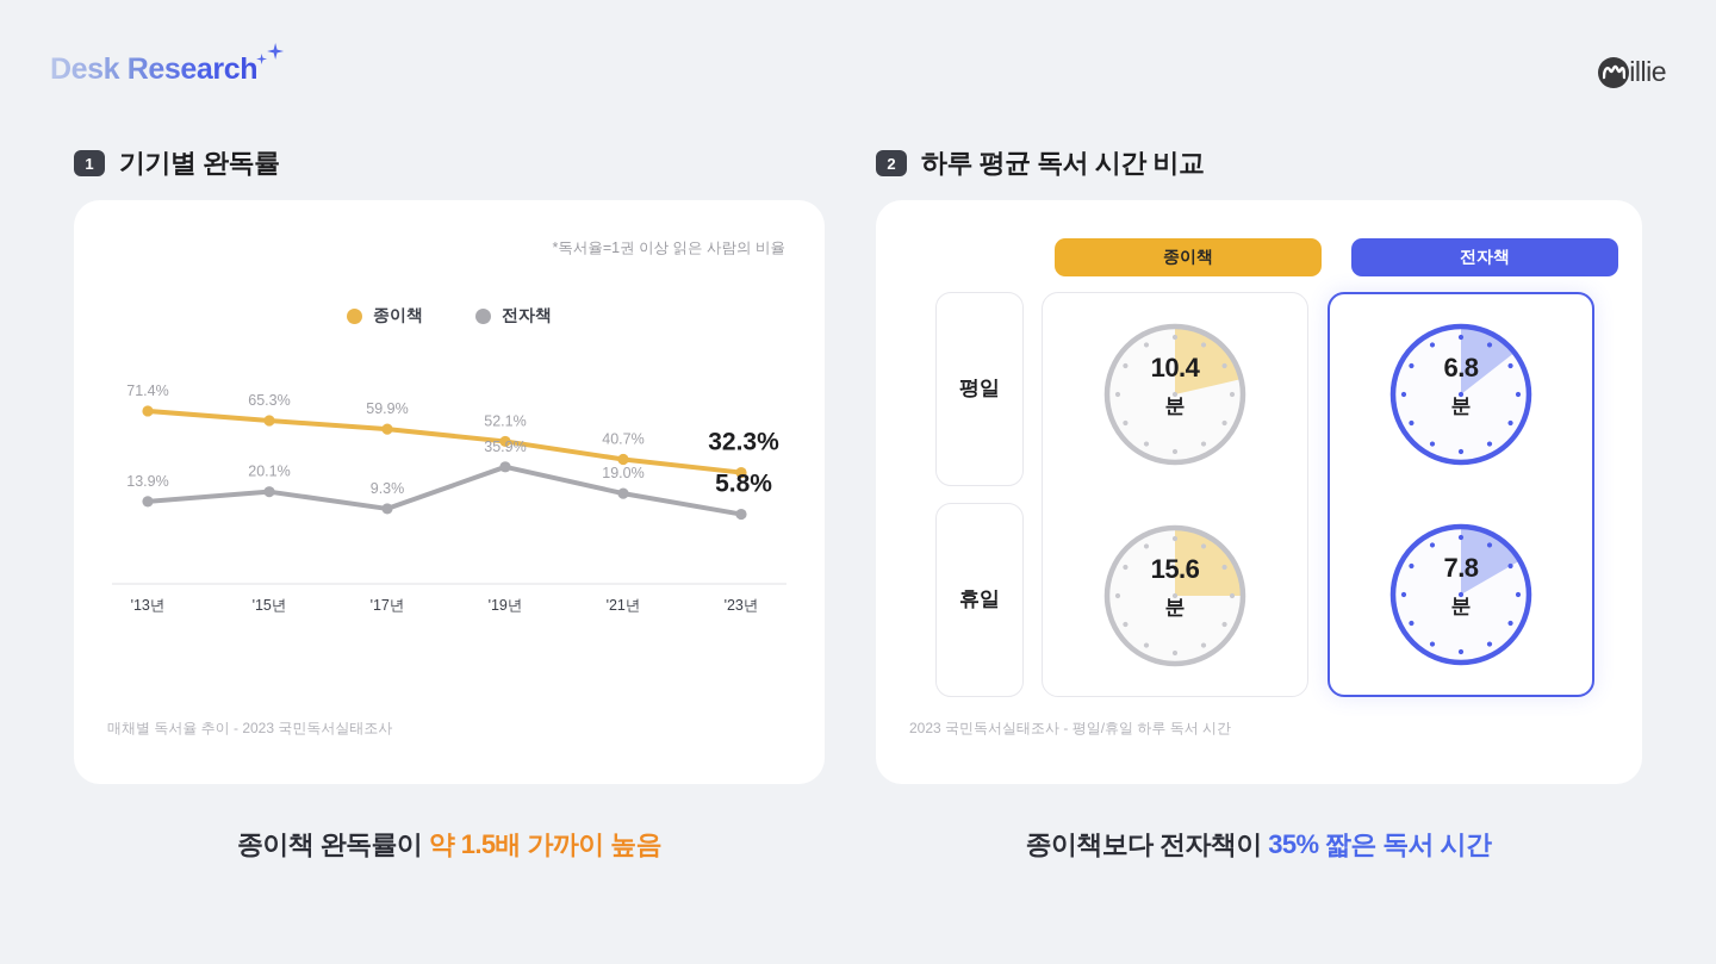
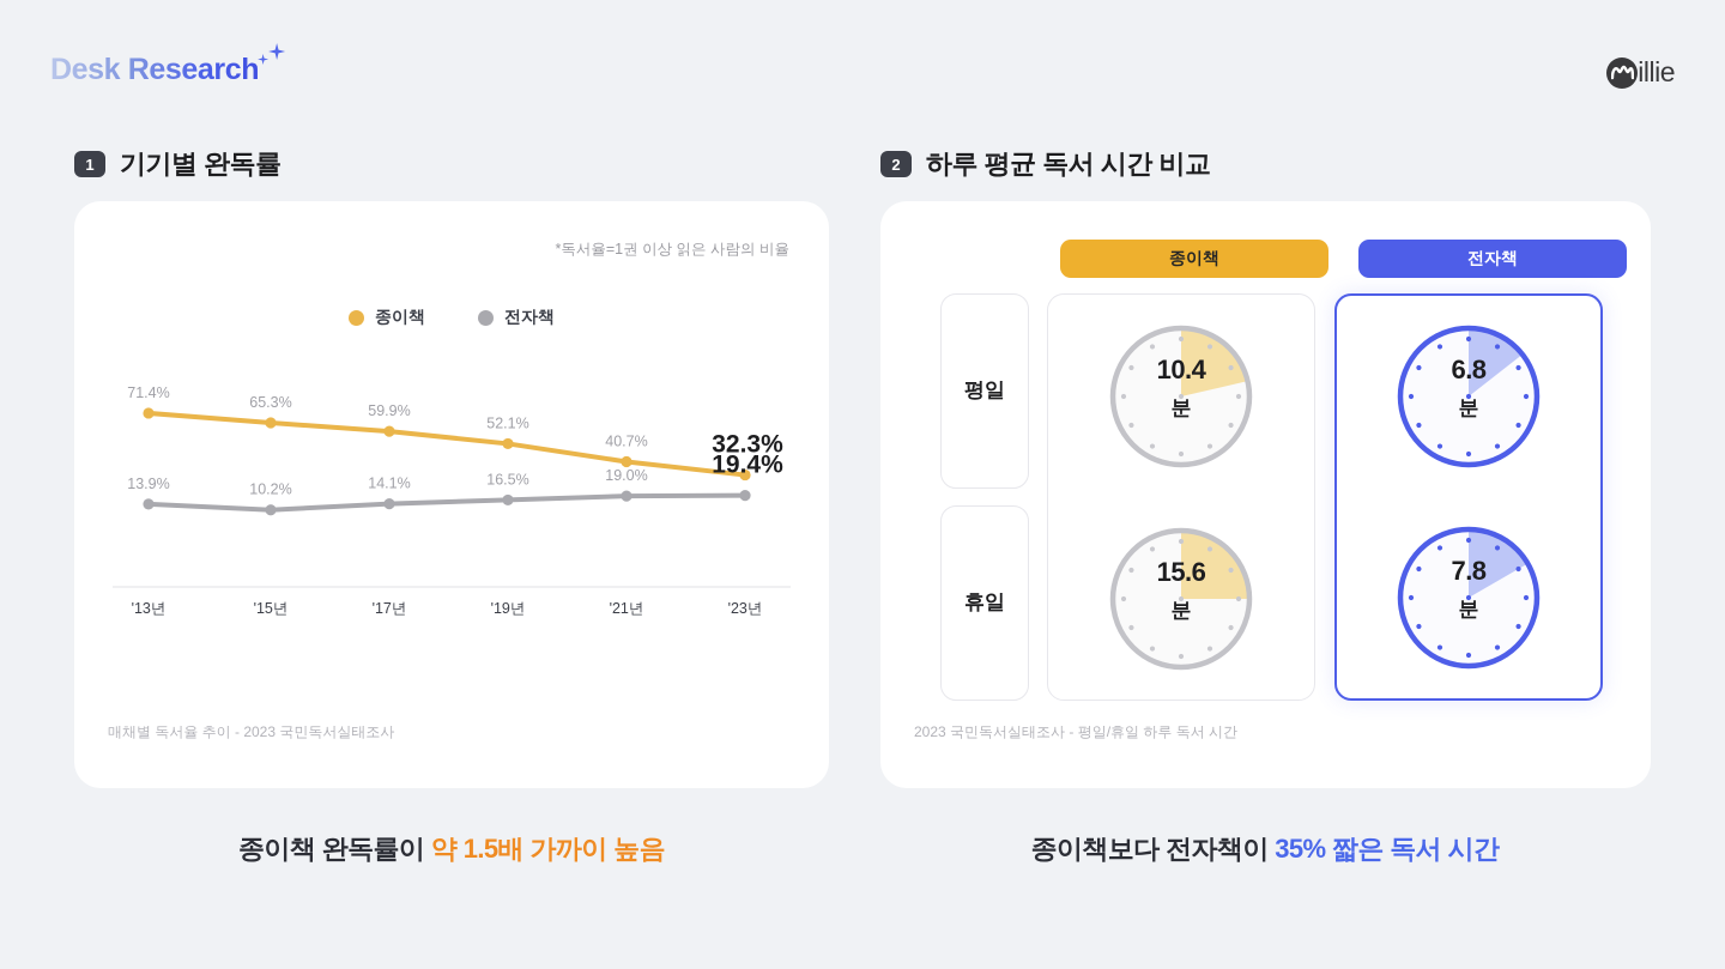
전자책/'15년: 20.1% -> 10.2%
전자책/'17년: 9.3% -> 14.1%
전자책/'19년: 35.9% -> 16.5%
전자책/'23년: 5.8% -> 19.4%
